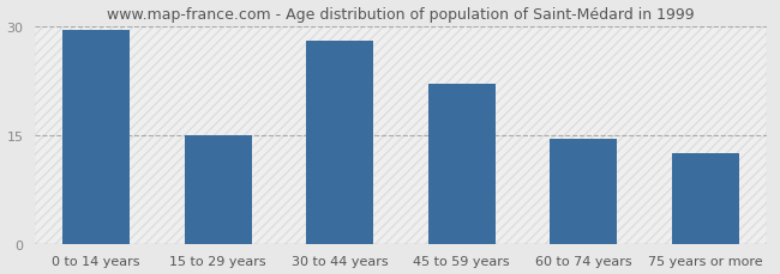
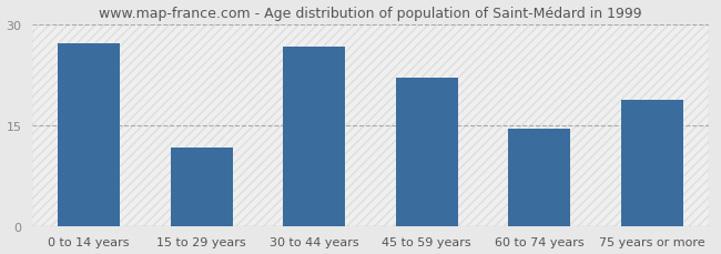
0 to 14 years: 29.5 -> 27.2
15 to 29 years: 15.0 -> 11.6
30 to 44 years: 28.0 -> 26.6
75 years or more: 12.5 -> 18.8
